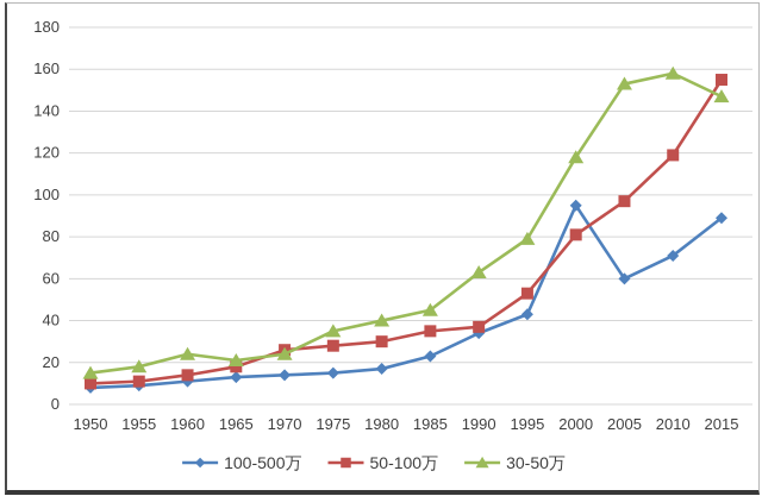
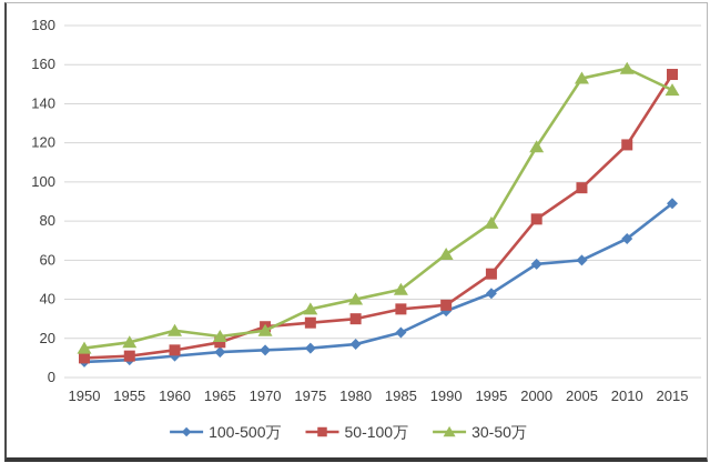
100-500万/2000: 95 -> 58
